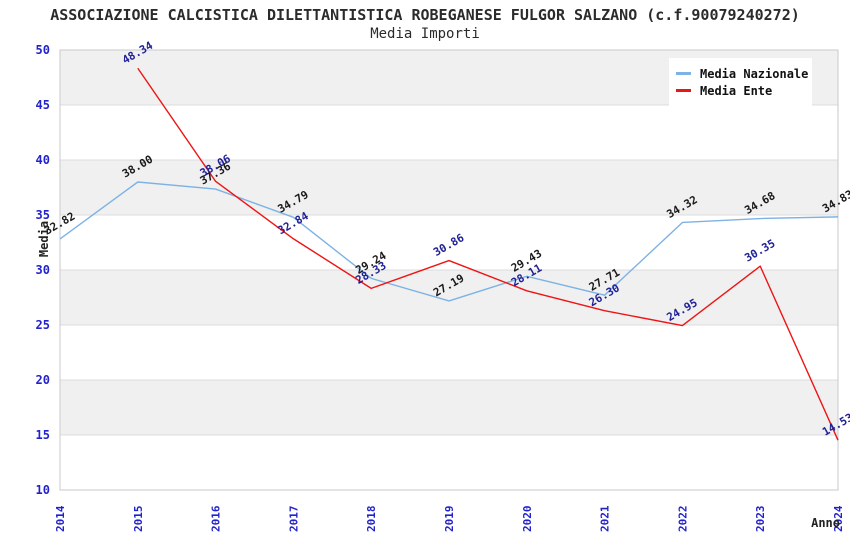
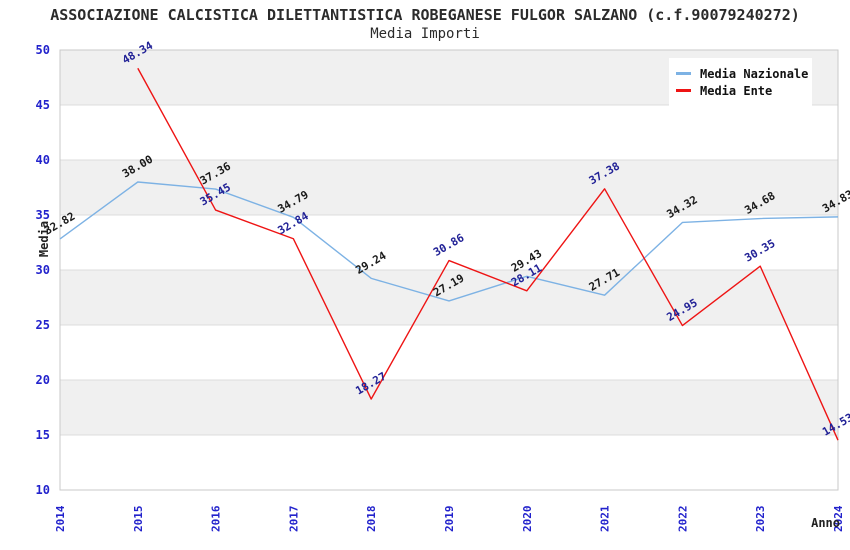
Media Ente/2016: 38.06 -> 35.45
Media Ente/2018: 28.33 -> 18.27
Media Ente/2021: 26.30 -> 37.38
